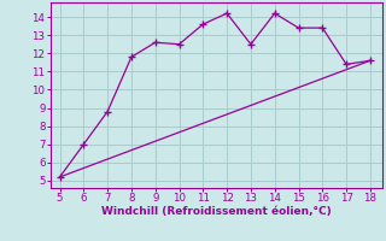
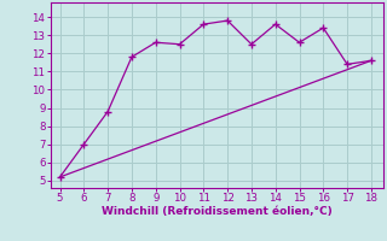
12: 14.2 -> 13.8
14: 14.2 -> 13.6
15: 13.4 -> 12.6
